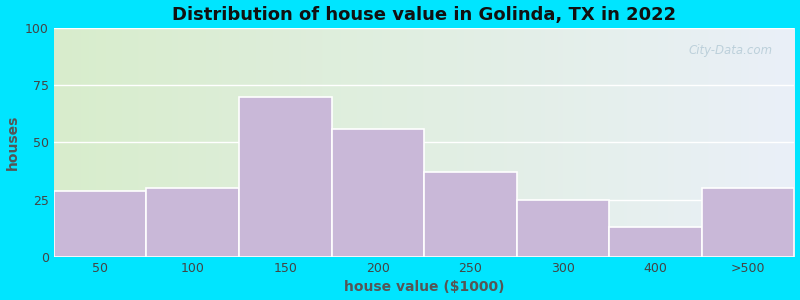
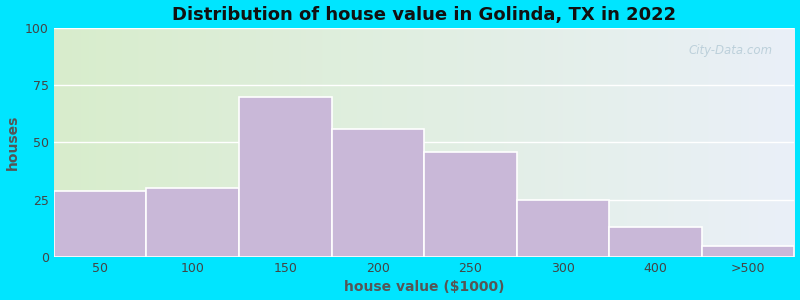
250: 37 -> 46
>500: 30 -> 5
